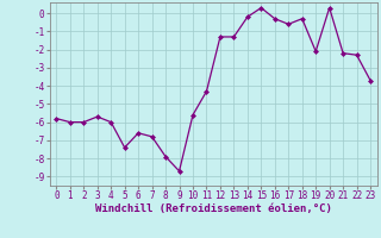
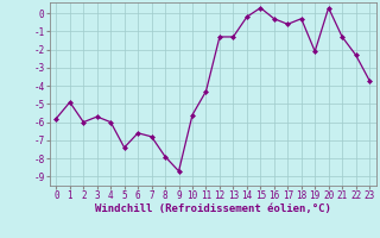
1: -6.0 -> -4.9
21: -2.2 -> -1.3
